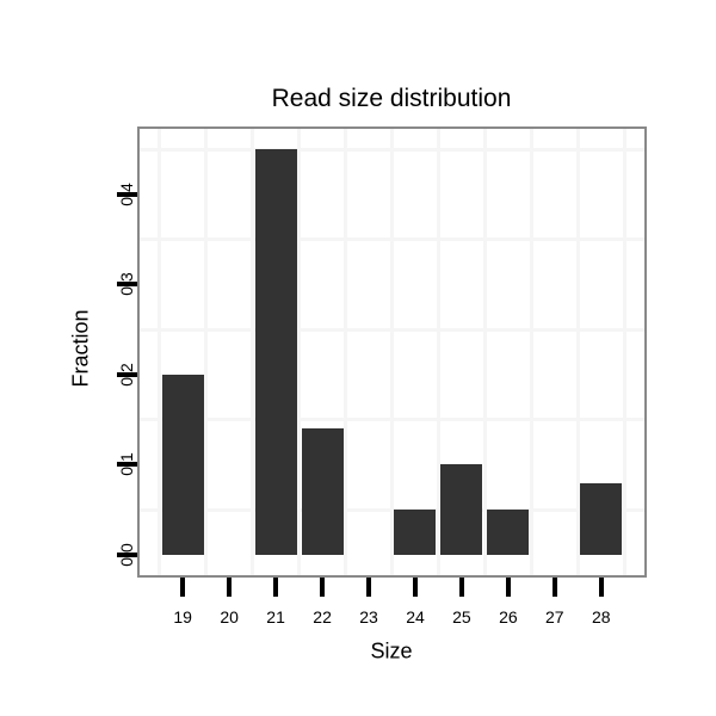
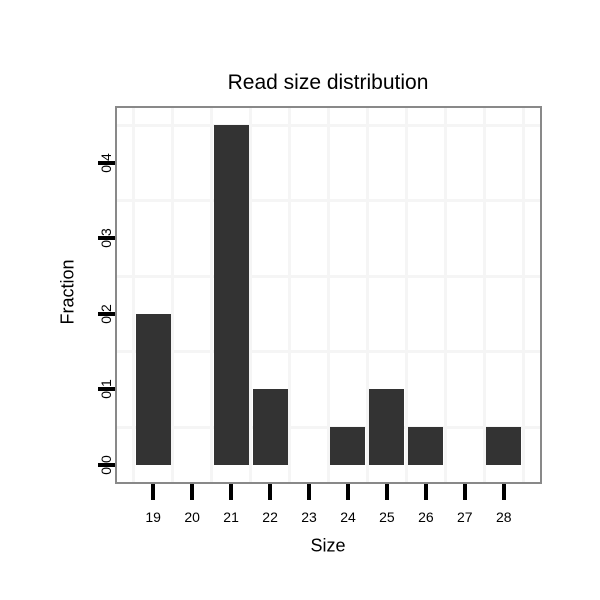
22: 0.14 -> 0.10
28: 0.08 -> 0.05
